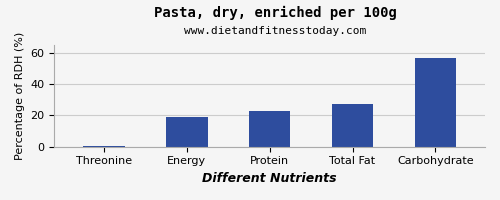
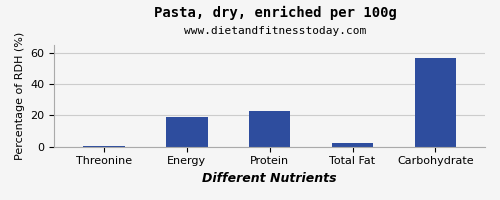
Total Fat: 27 -> 2
